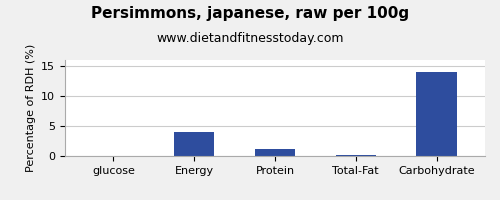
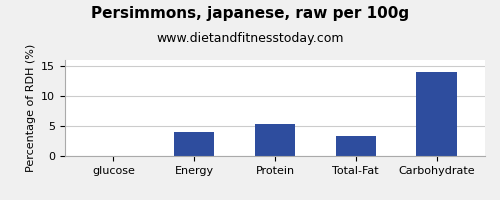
Protein: 1.1 -> 5.4
Total-Fat: 0.1 -> 3.4
